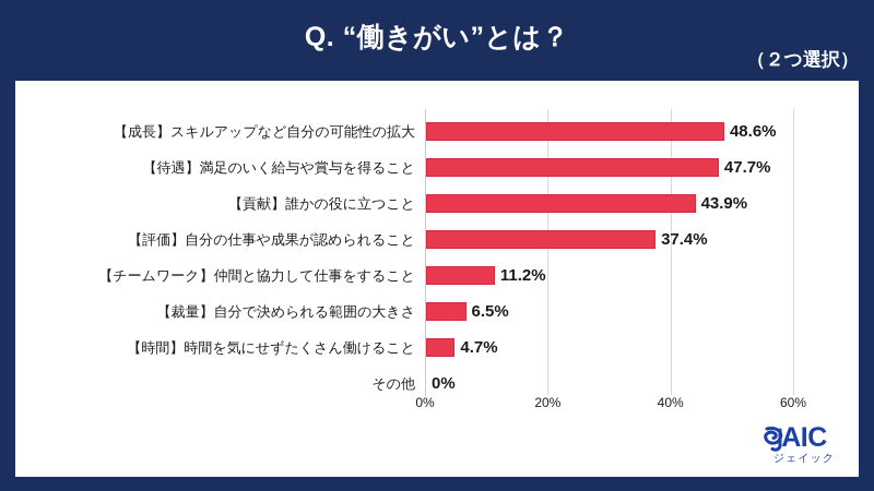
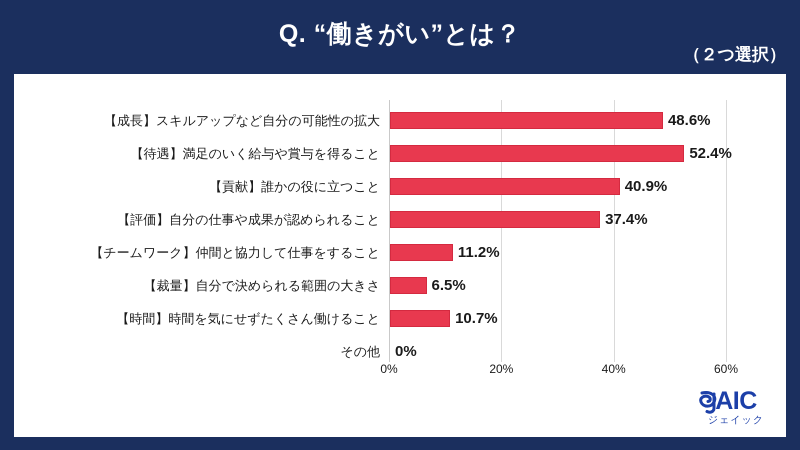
【待遇】満足のいく給与や賞与を得ること: 47.7% -> 52.4%
【貢献】誰かの役に立つこと: 43.9% -> 40.9%
【時間】時間を気にせずたくさん働けること: 4.7% -> 10.7%
